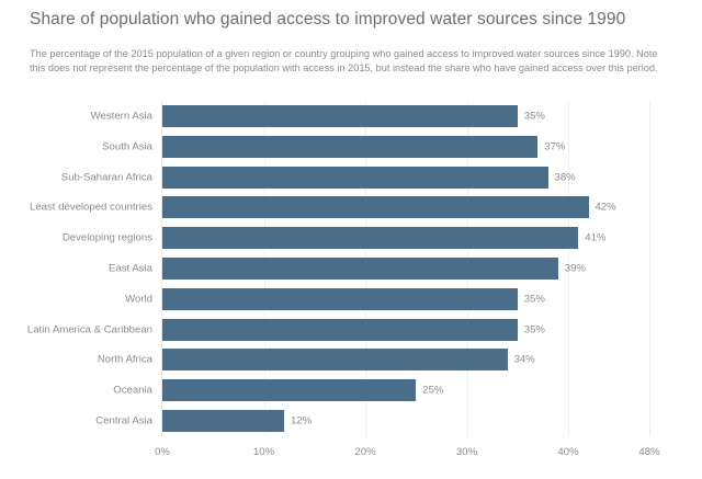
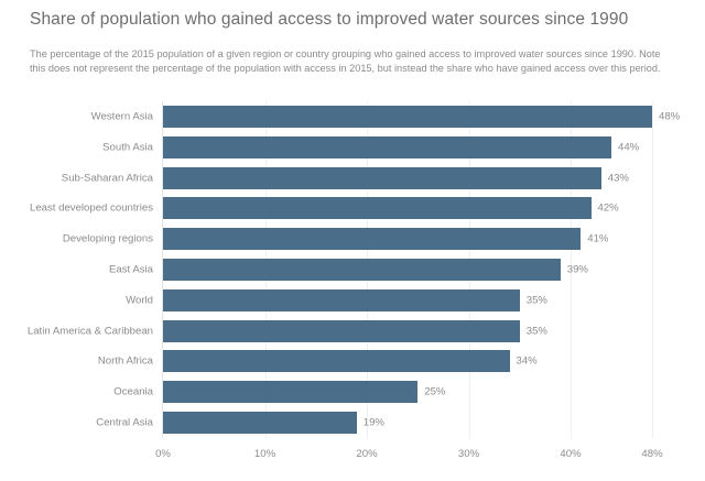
Western Asia: 35% -> 48%
South Asia: 37% -> 44%
Sub-Saharan Africa: 38% -> 43%
Central Asia: 12% -> 19%
